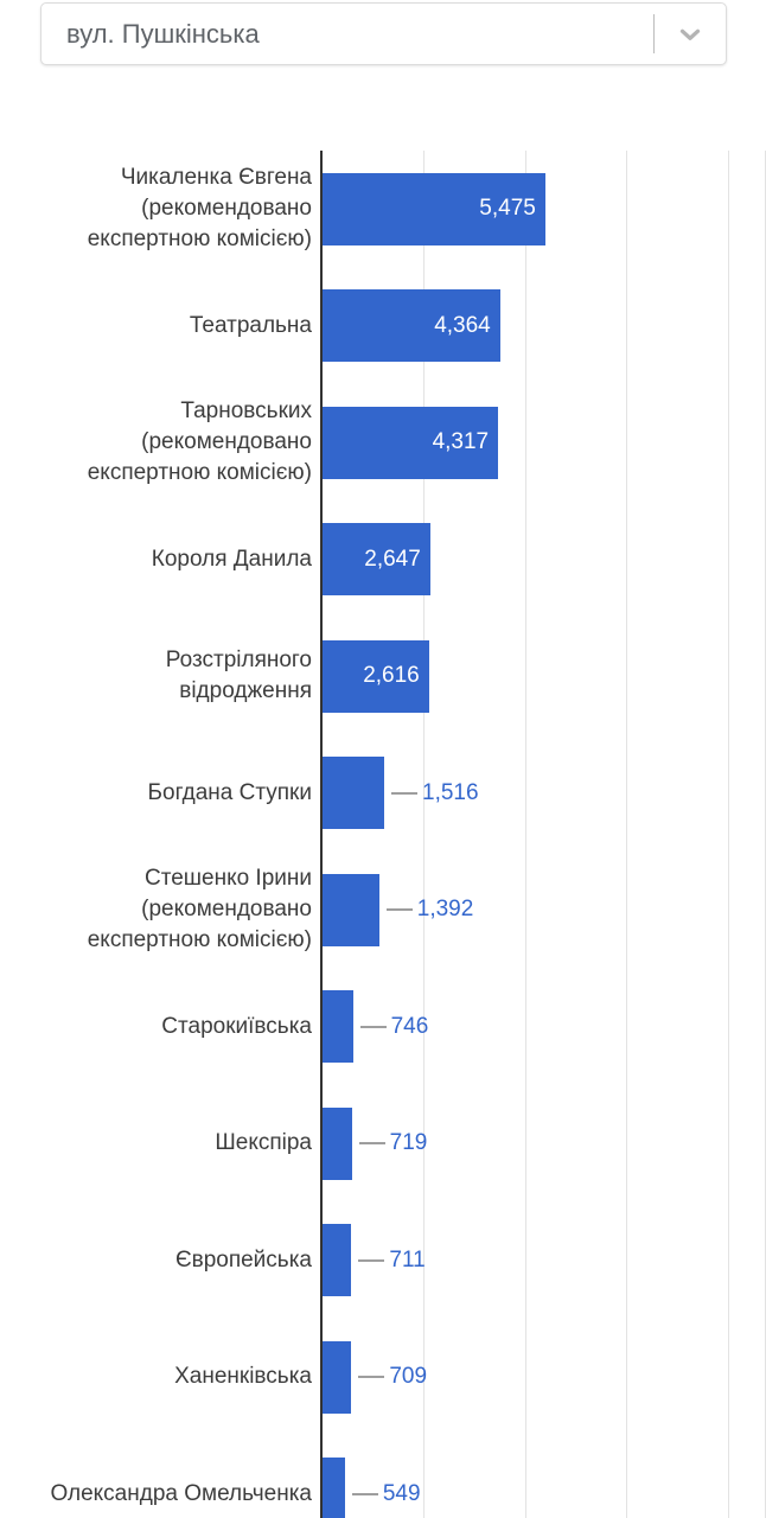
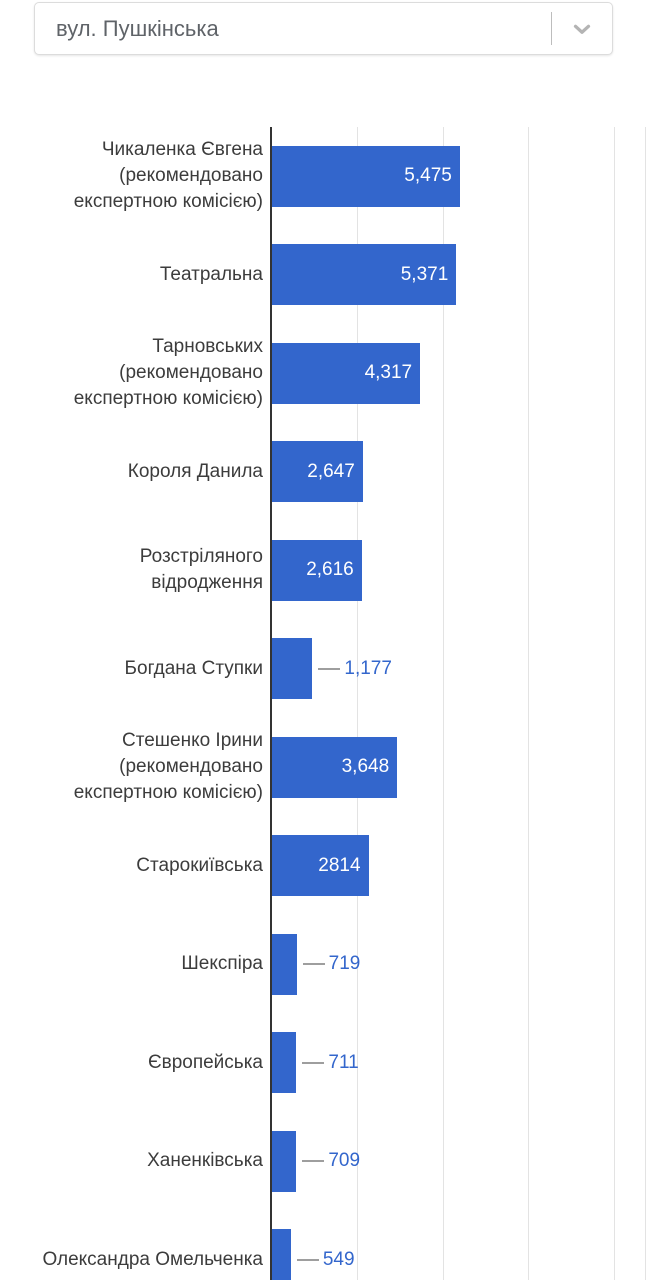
Театральна: 4,364 -> 5,371
Богдана Ступки: 1,516 -> 1,177
Стешенко Ірини (рекомендовано експертною комісією): 1,392 -> 3,648
Старокиївська: 746 -> 2814
